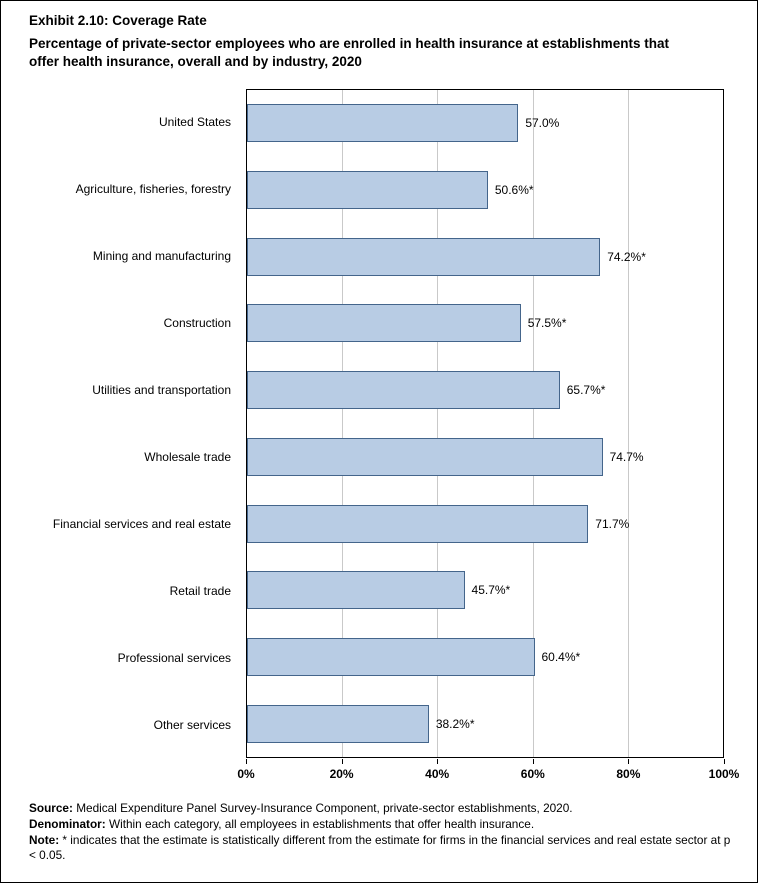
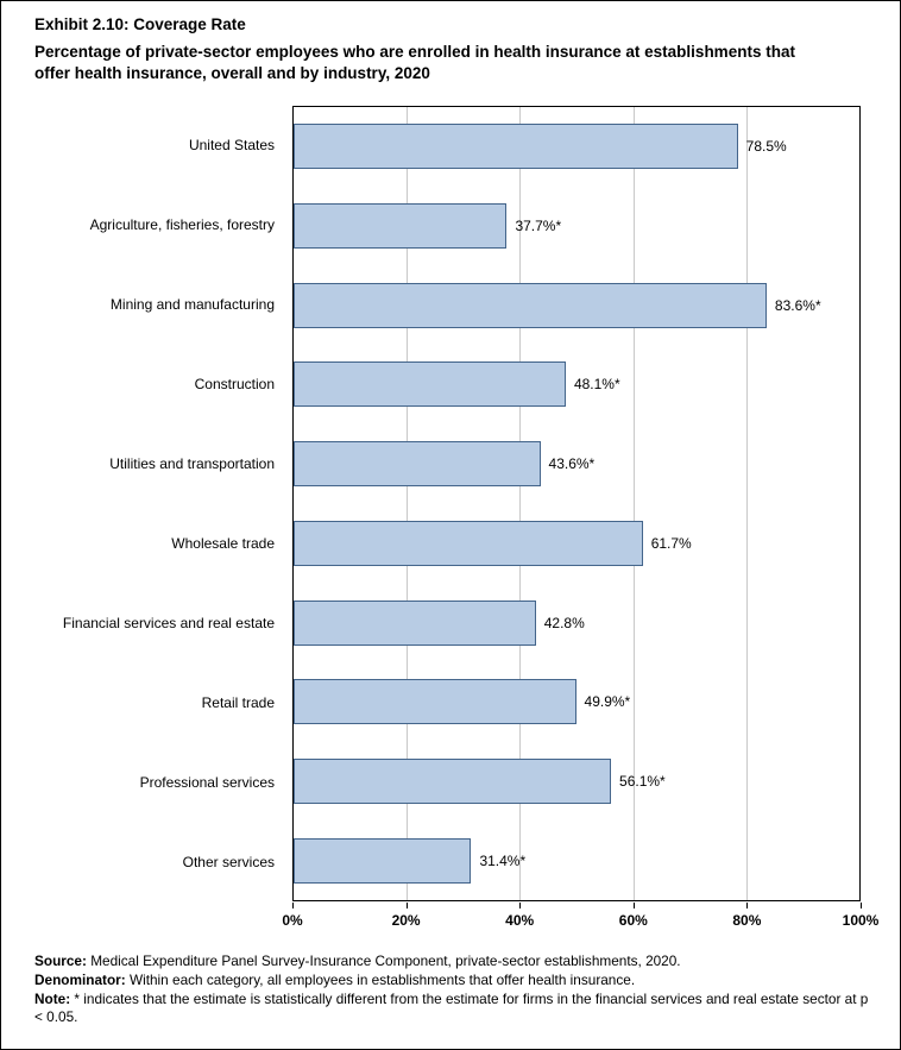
United States: 57.0% -> 78.5%
Agriculture, fisheries, forestry: 50.6 -> 37.7
Mining and manufacturing: 74.2 -> 83.6
Construction: 57.5 -> 48.1
Utilities and transportation: 65.7 -> 43.6
Wholesale trade: 74.7% -> 61.7%
Financial services and real estate: 71.7% -> 42.8%
Retail trade: 45.7 -> 49.9
Professional services: 60.4 -> 56.1
Other services: 38.2 -> 31.4
